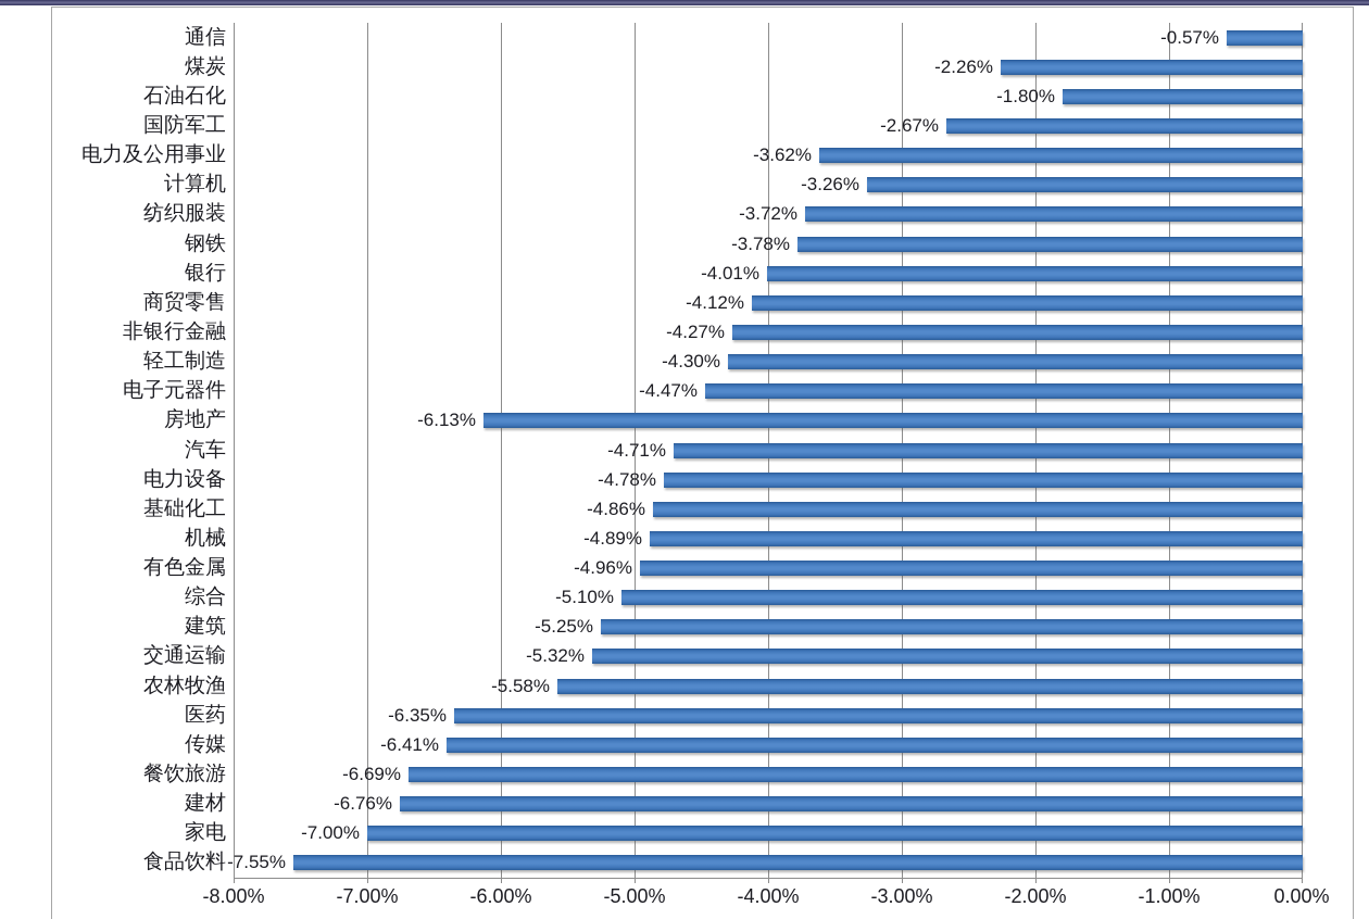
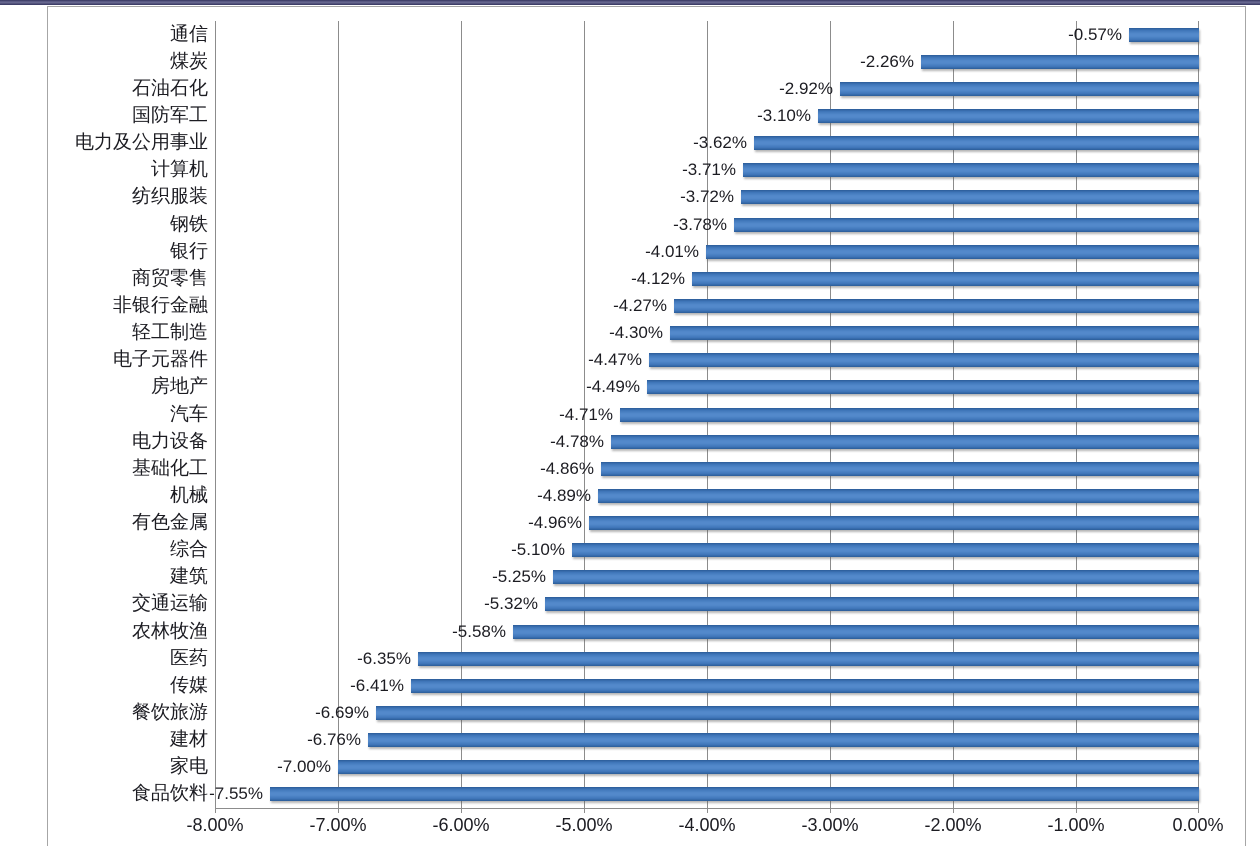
石油石化: -1.80% -> -2.92%
国防军工: -2.67% -> -3.10%
计算机: -3.26% -> -3.71%
房地产: -6.13% -> -4.49%
